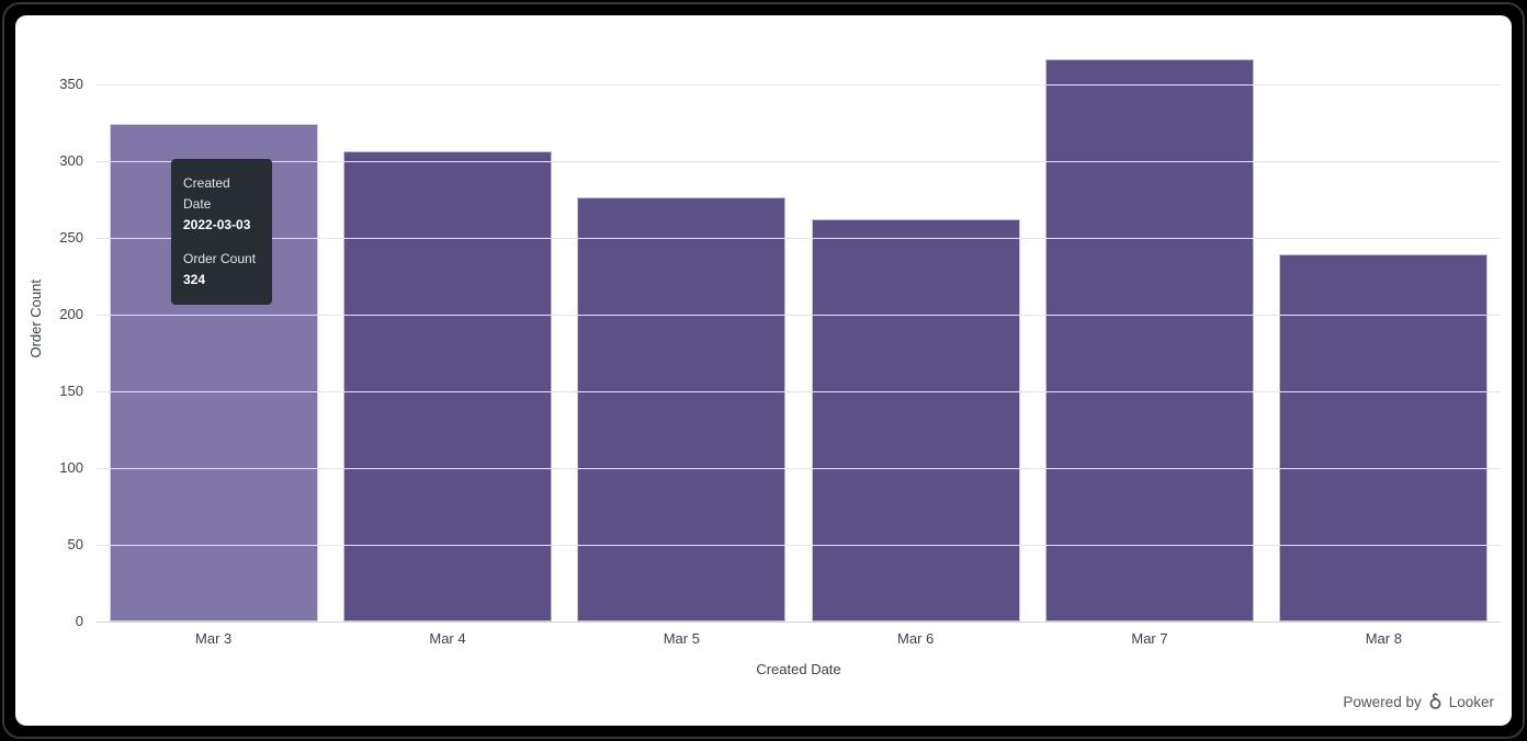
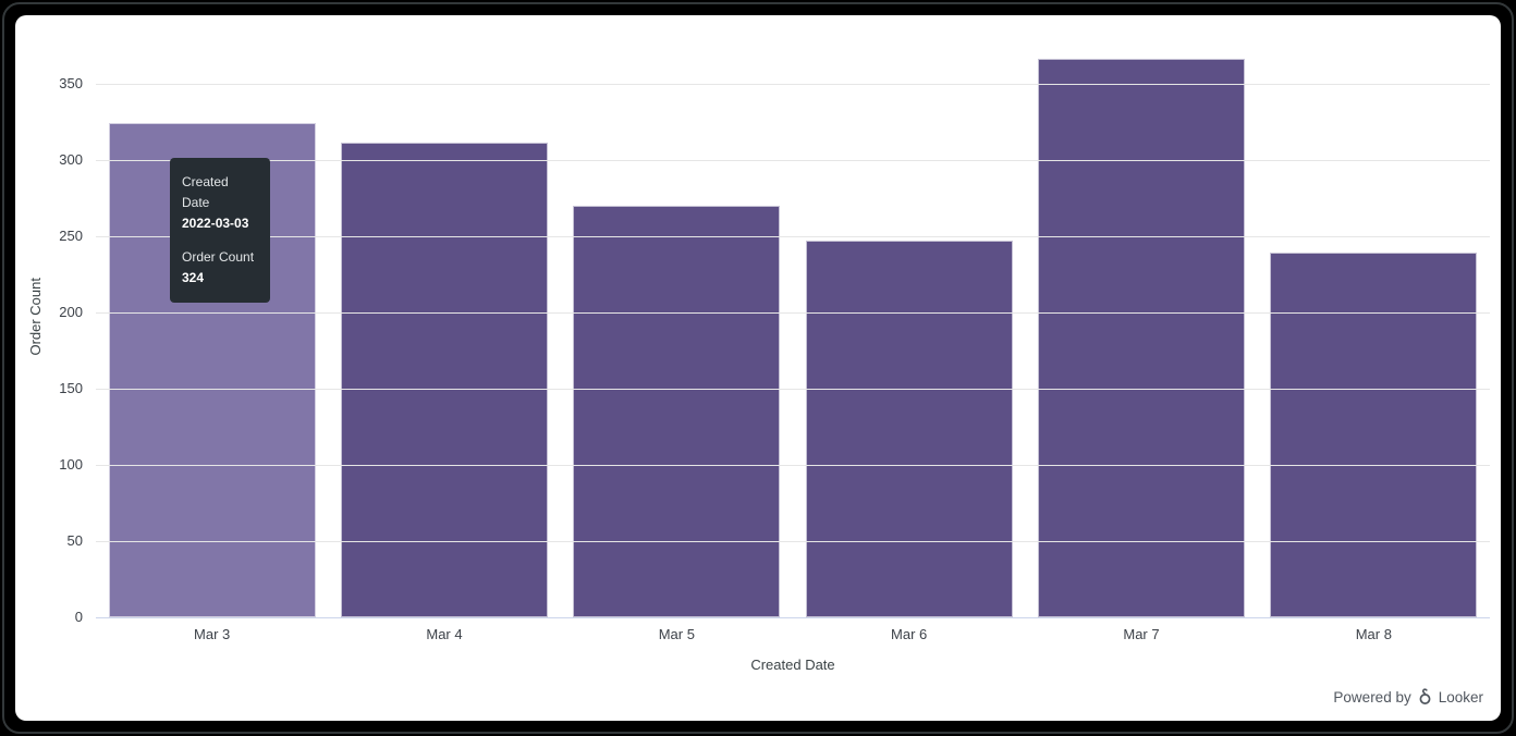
Mar 4: 306 -> 311
Mar 5: 276 -> 270
Mar 6: 262 -> 247
